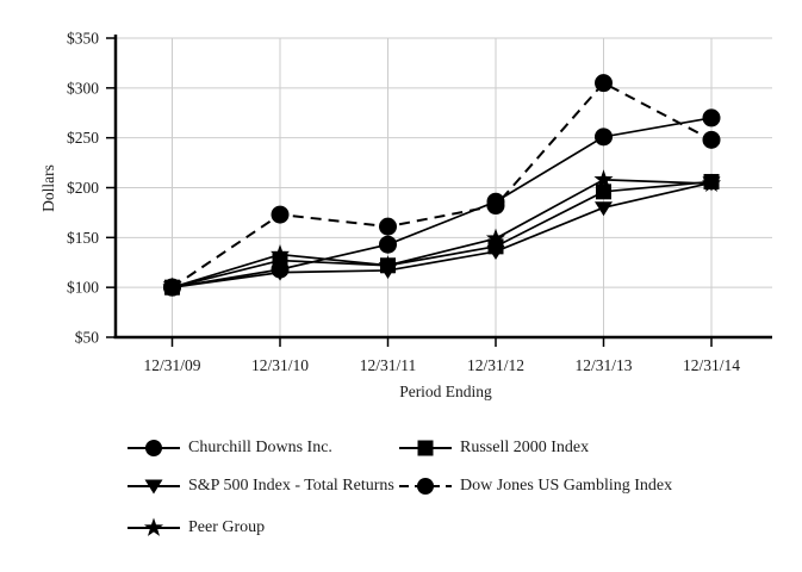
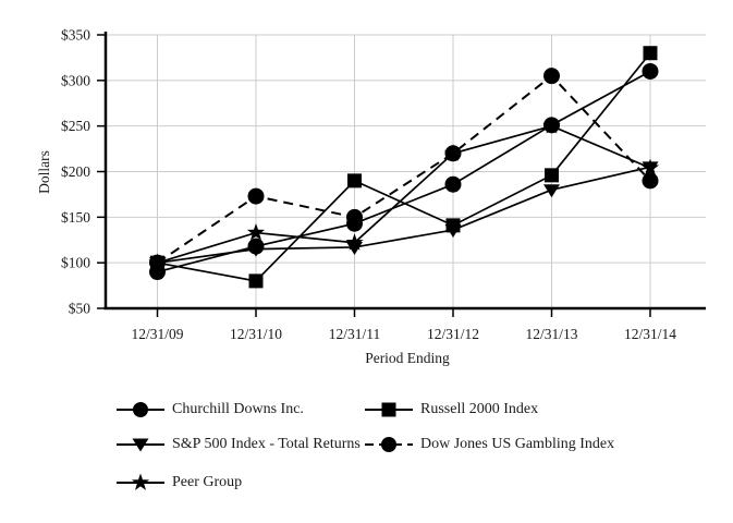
Churchill Downs Inc./12/31/09: $100 -> $90
Russell 2000 Index/12/31/10: $130 -> $80
Russell 2000 Index/12/31/11: $120 -> $190
Dow Jones US Gambling Index/12/31/11: $160 -> $150
Dow Jones US Gambling Index/12/31/12: $180 -> $220
Peer Group/12/31/12: $150 -> $220
Peer Group/12/31/13: $210 -> $250
Churchill Downs Inc./12/31/14: $270 -> $310
Russell 2000 Index/12/31/14: $210 -> $330
Dow Jones US Gambling Index/12/31/14: $250 -> $190
